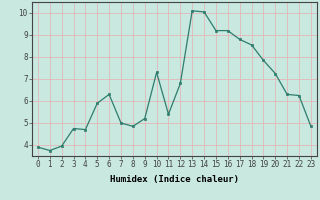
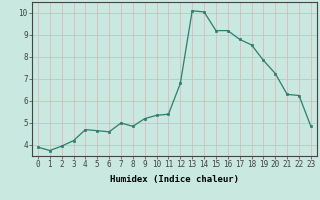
3: 4.75 -> 4.20
5: 5.90 -> 4.65
6: 6.30 -> 4.60
10: 7.30 -> 5.35
